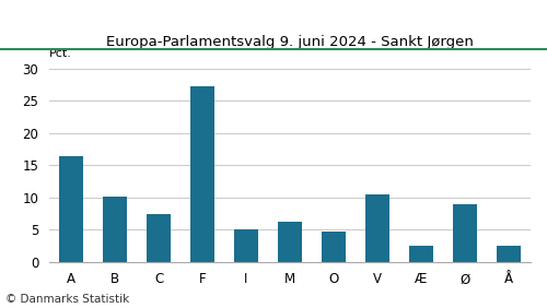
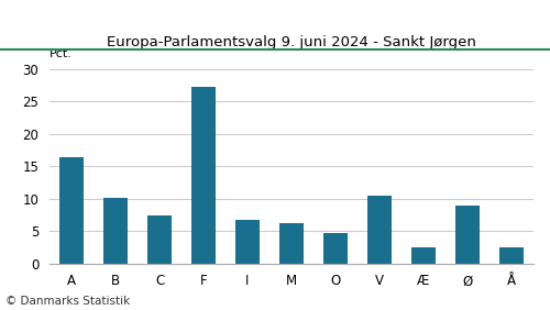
I: 5.0 -> 6.8
